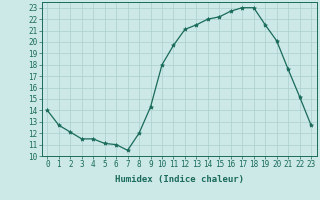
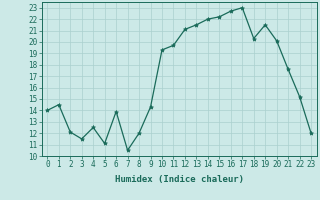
1: 12.7 -> 14.5
4: 11.5 -> 12.5
6: 11.0 -> 13.9
10: 18.0 -> 19.3
18: 23.0 -> 20.3
23: 12.7 -> 12.0
